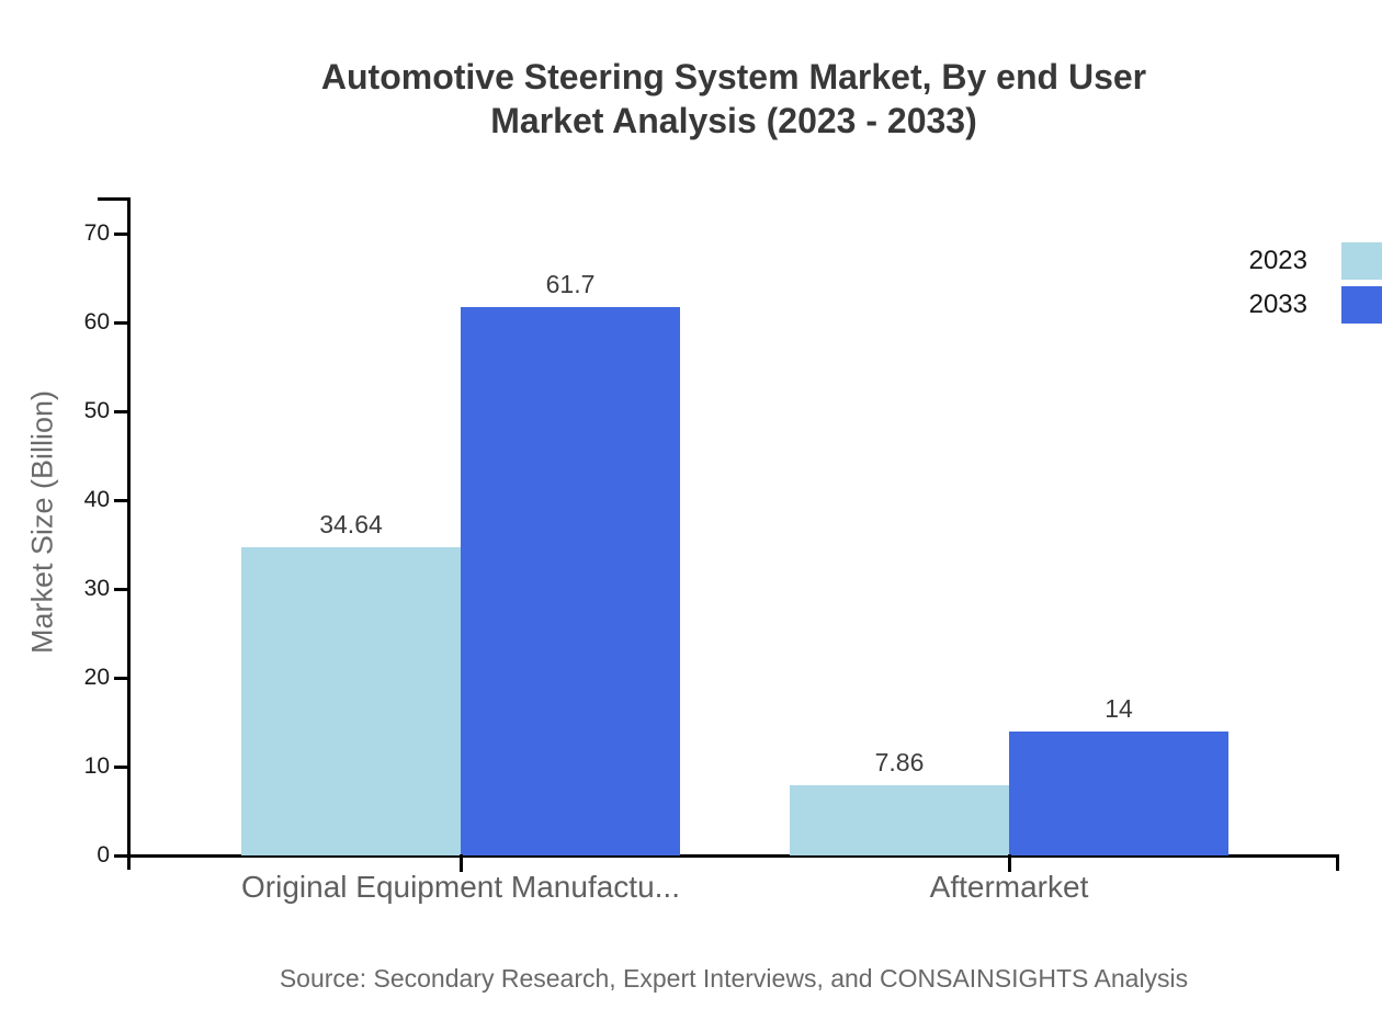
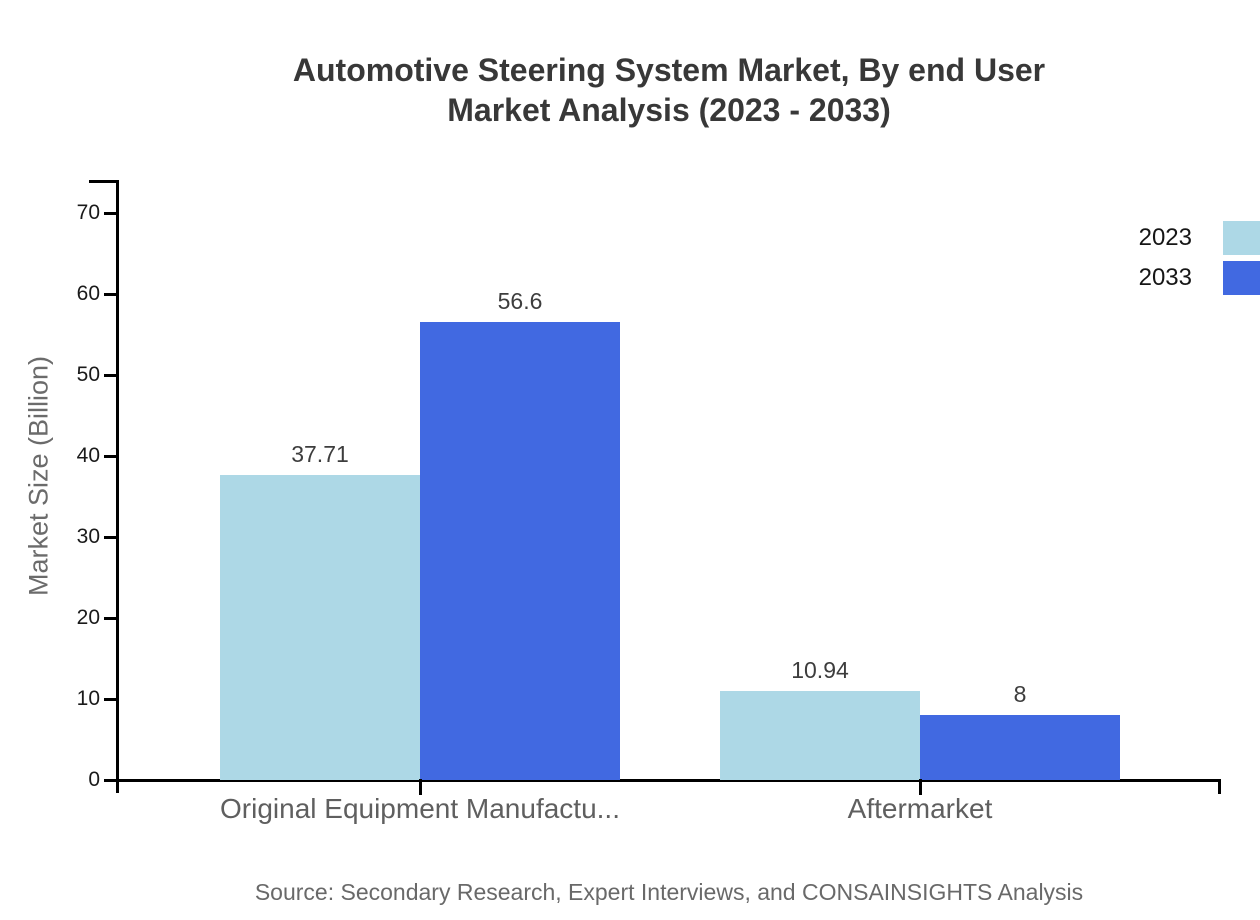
2023/Original Equipment Manufactu...: 34.64 -> 37.71
2033/Original Equipment Manufactu...: 61.7 -> 56.6
2023/Aftermarket: 7.86 -> 10.94
2033/Aftermarket: 14 -> 8
